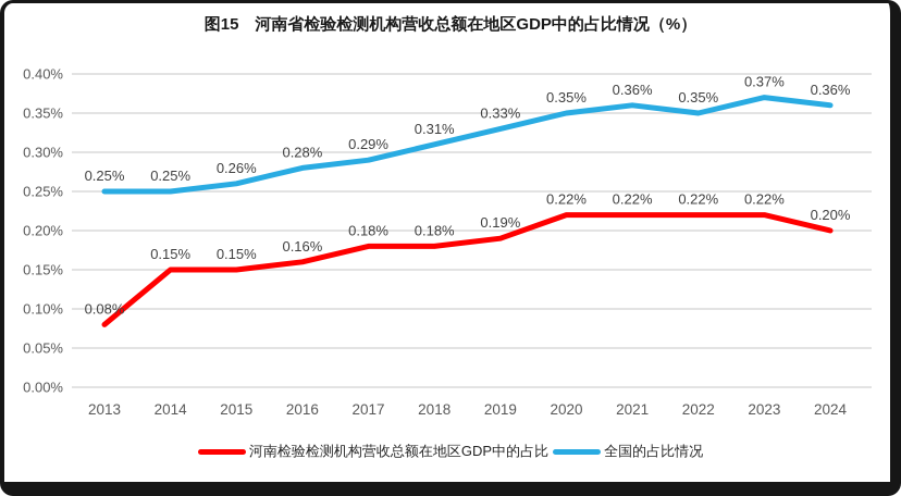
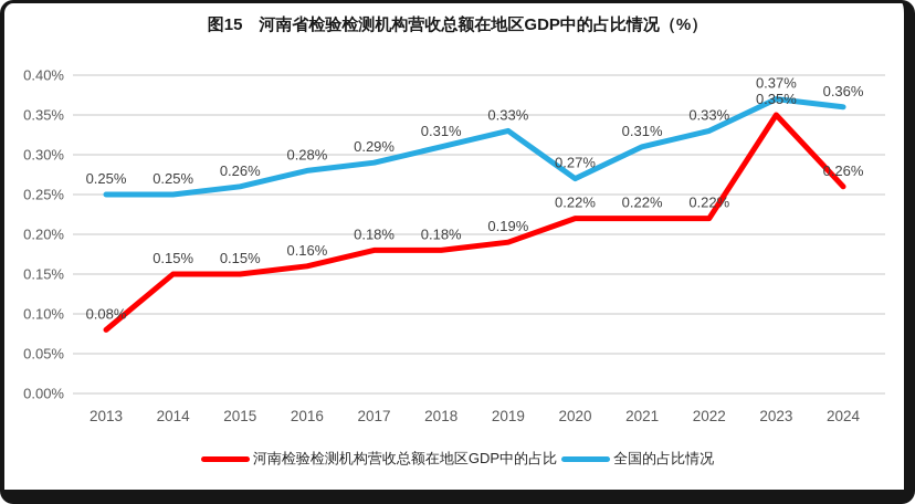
全国的占比情况/2020: 0.35% -> 0.27%
全国的占比情况/2021: 0.36% -> 0.31%
全国的占比情况/2022: 0.35% -> 0.33%
河南检验检测机构营收总额在地区GDP中的占比/2023: 0.22% -> 0.35%
河南检验检测机构营收总额在地区GDP中的占比/2024: 0.20% -> 0.26%
